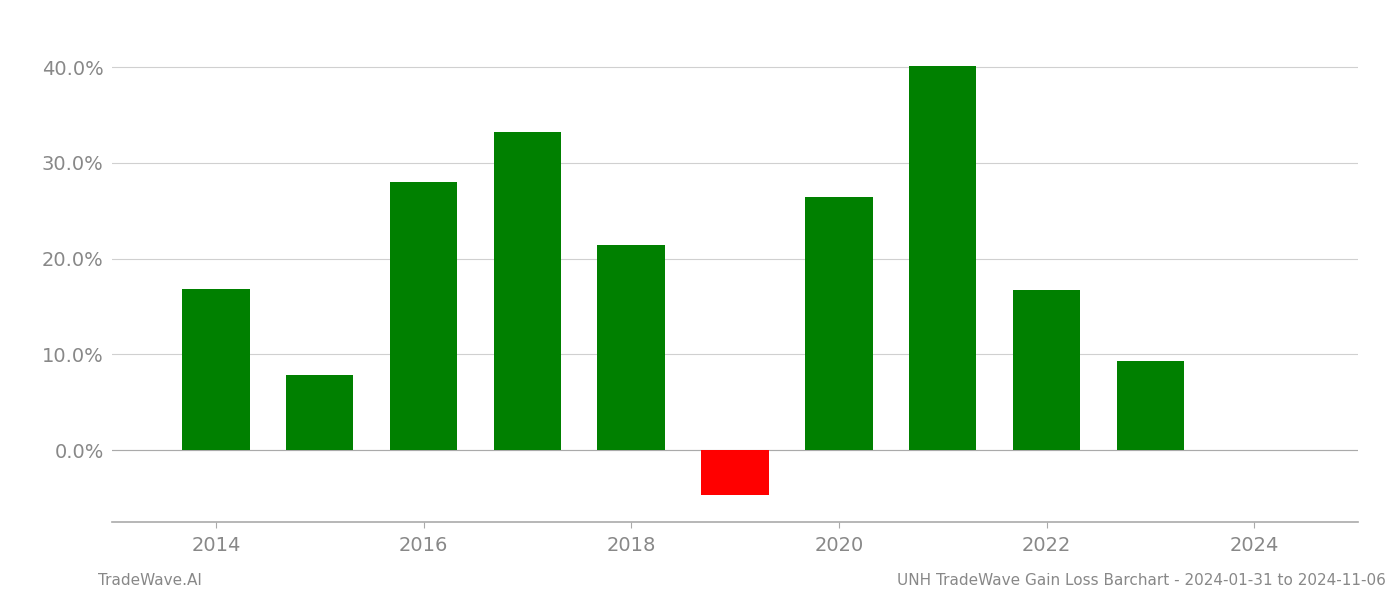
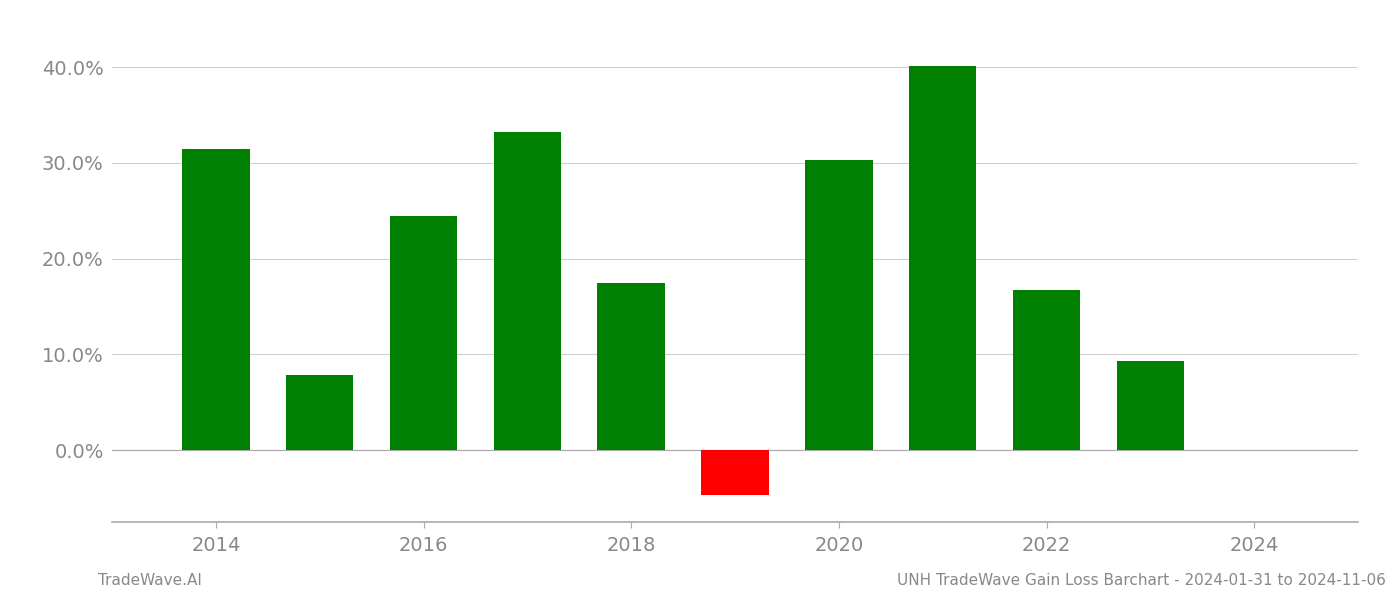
2014: 16.8% -> 31.4%
2016: 28.0% -> 24.5%
2018: 21.4% -> 17.5%
2020: 26.4% -> 30.3%
